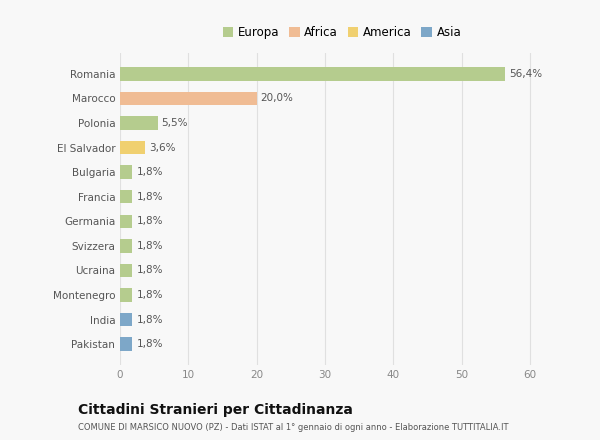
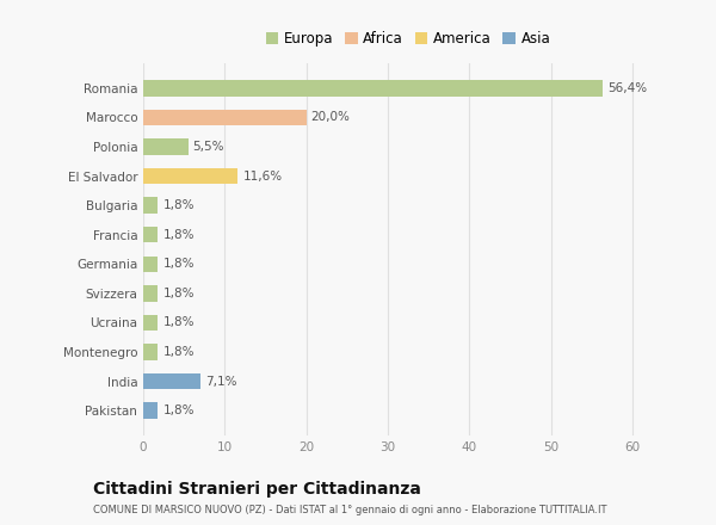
El Salvador: 3,6% -> 11,6%
India: 1,8% -> 7,1%
